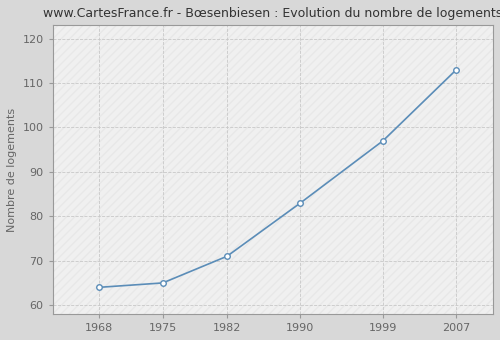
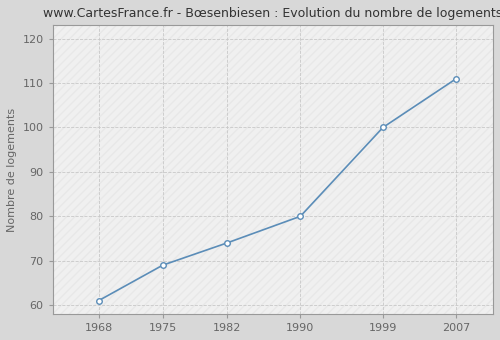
1968: 64 -> 61
1975: 65 -> 69
1982: 71 -> 74
1990: 83 -> 80
1999: 97 -> 100
2007: 113 -> 111
